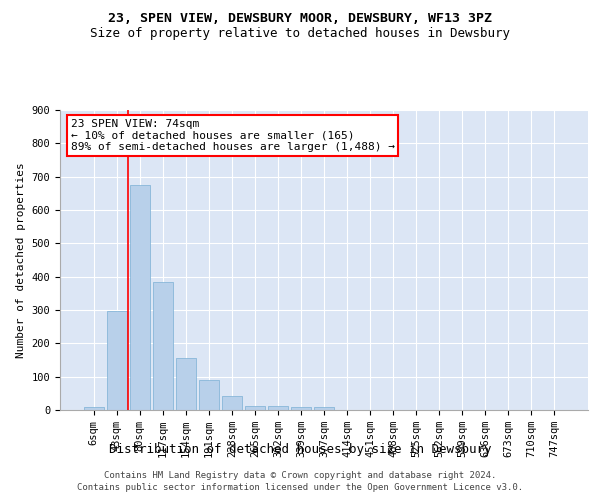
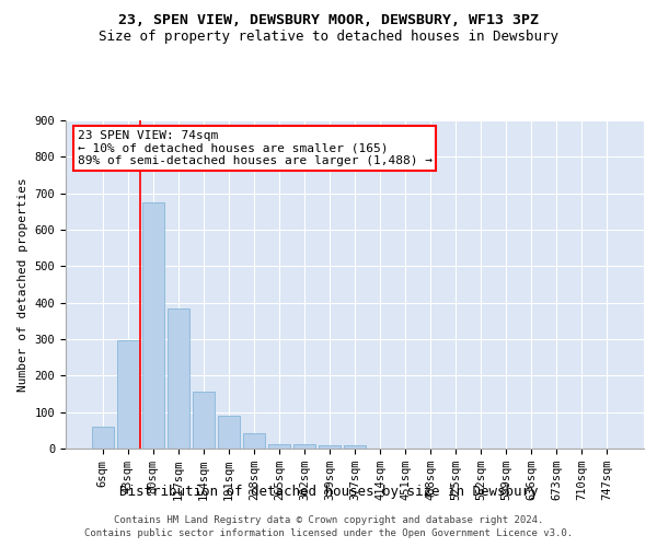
6sqm: 8 -> 60
